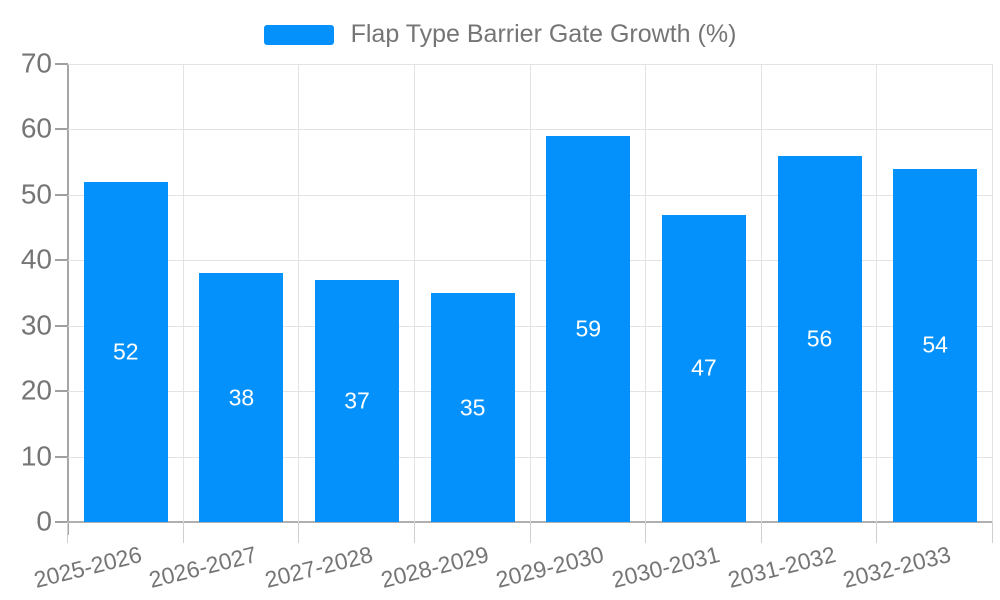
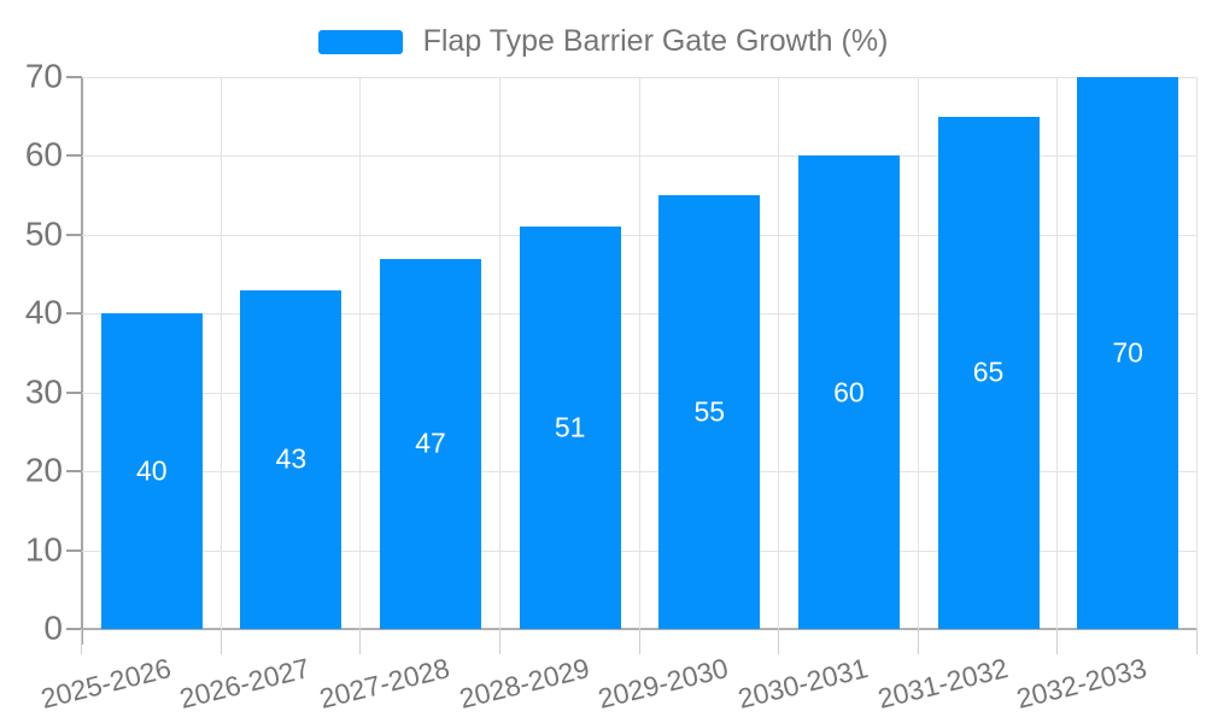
2025-2026: 52 -> 40
2026-2027: 38 -> 43
2027-2028: 37 -> 47
2028-2029: 35 -> 51
2029-2030: 59 -> 55
2030-2031: 47 -> 60
2031-2032: 56 -> 65
2032-2033: 54 -> 70
